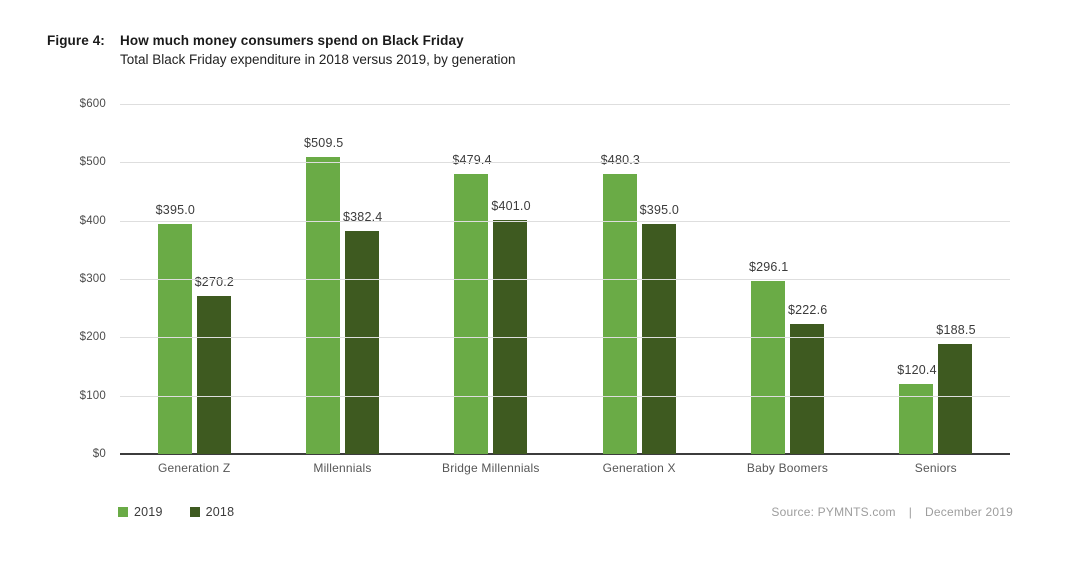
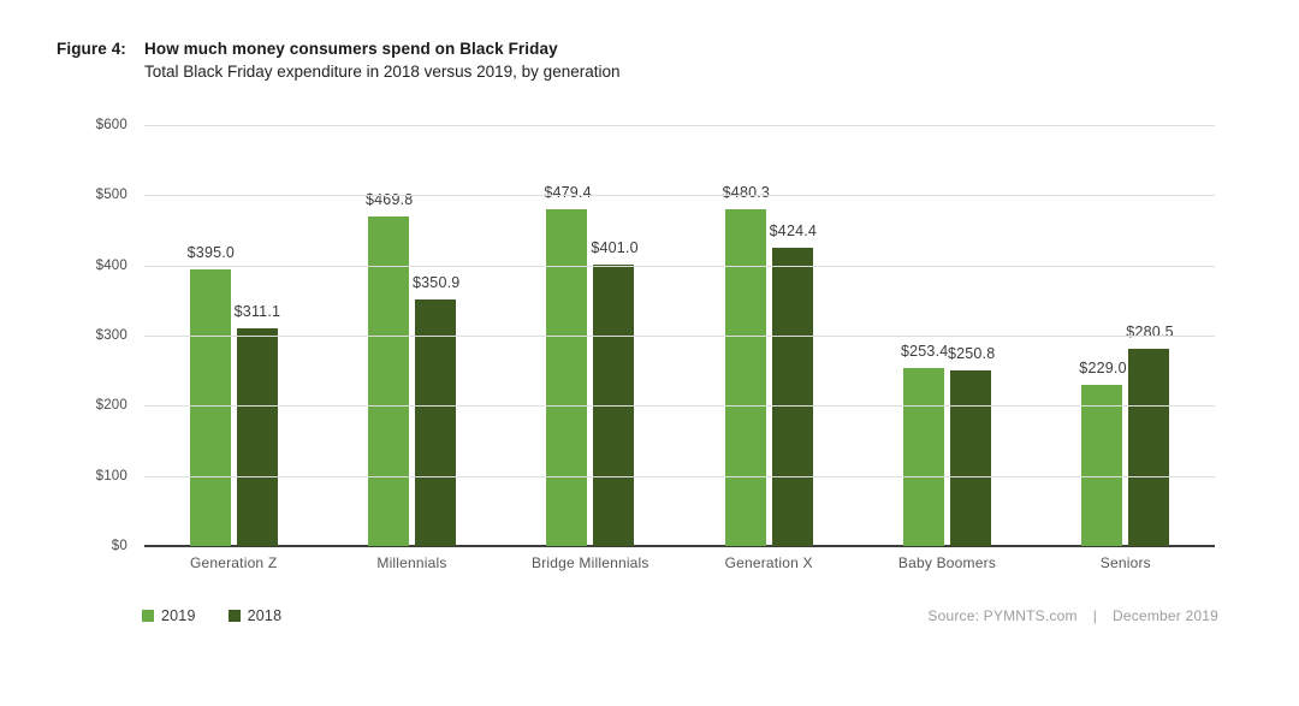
2018/Generation Z: $270.2 -> $311.1
2019/Millennials: $509.5 -> $469.8
2018/Millennials: $382.4 -> $350.9
2018/Generation X: $395.0 -> $424.4
2019/Baby Boomers: $296.1 -> $253.4
2018/Baby Boomers: $222.6 -> $250.8
2019/Seniors: $120.4 -> $229.0
2018/Seniors: $188.5 -> $280.5
